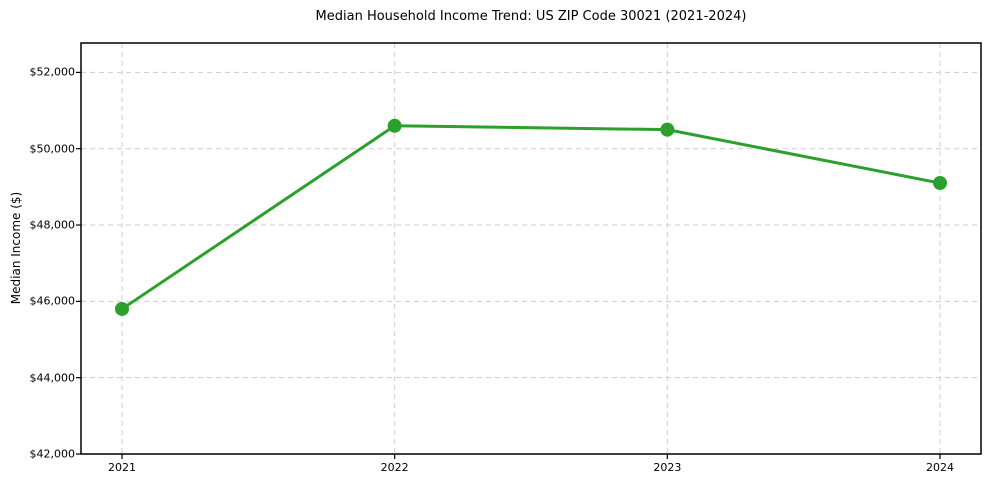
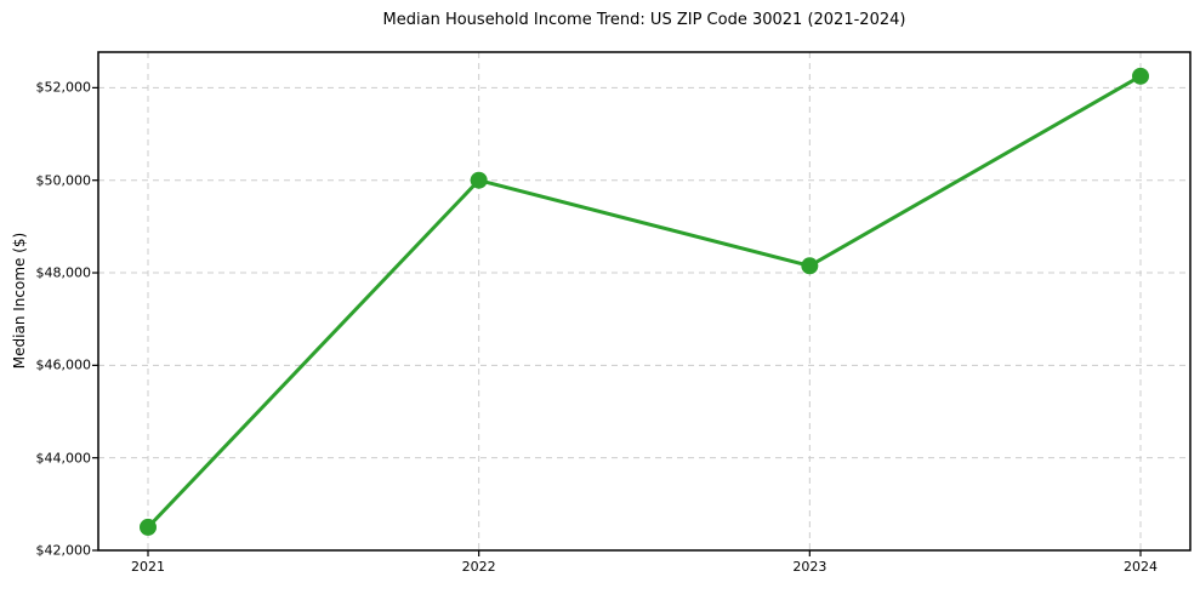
2021: $45800 -> $42500
2022: $50600 -> $50000
2023: $50500 -> $48200
2024: $49100 -> $52200
